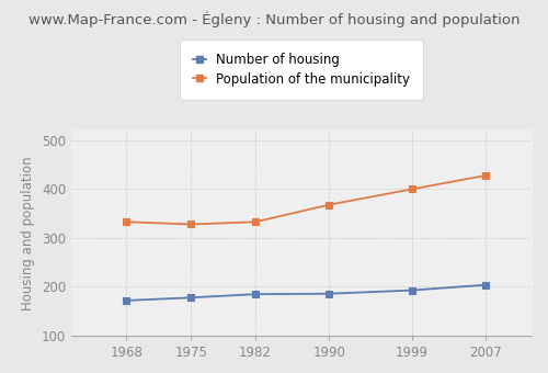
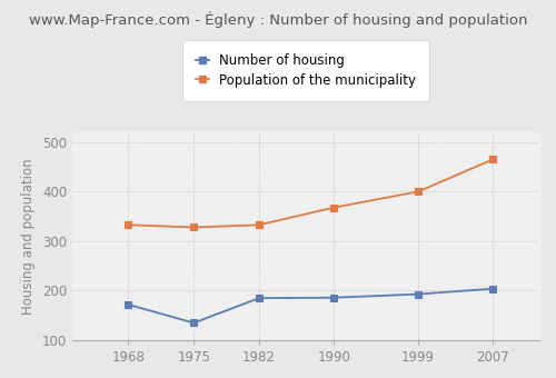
Number of housing/1975: 178 -> 135
Population of the municipality/2007: 428 -> 465
